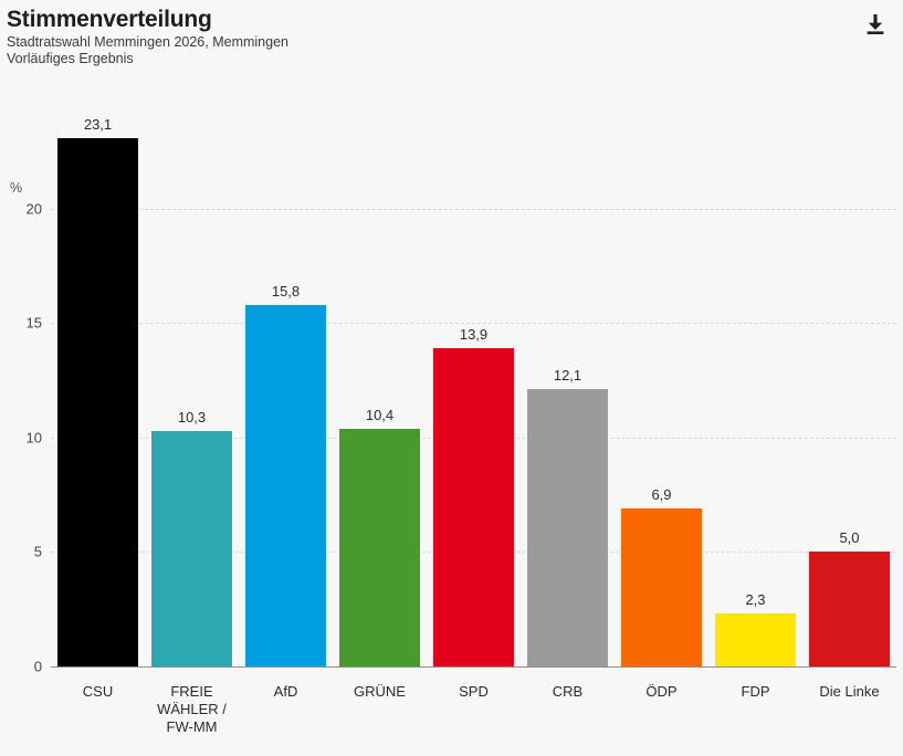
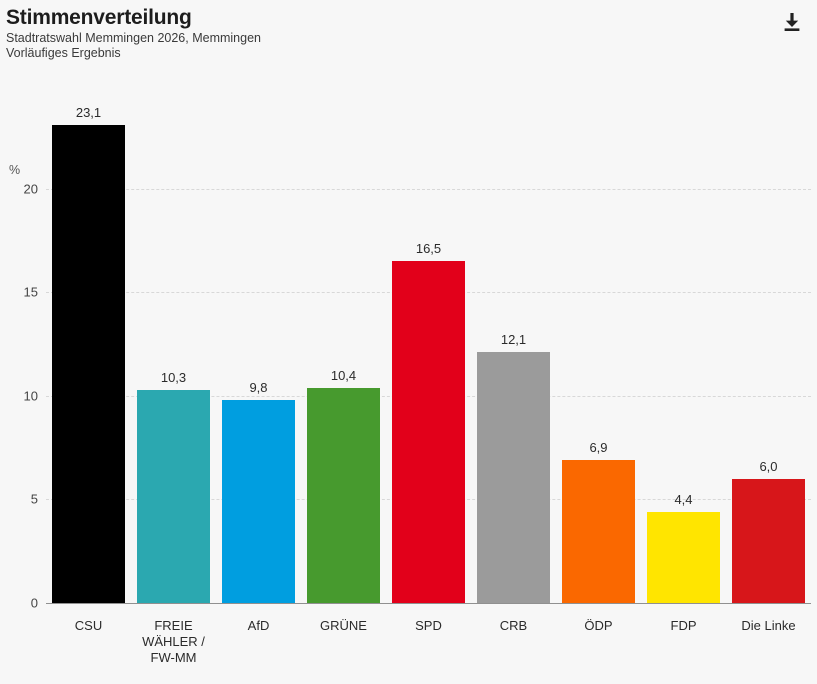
AfD: 15,8 -> 9,8
SPD: 13,9 -> 16,5
FDP: 2,3 -> 4,4
Die Linke: 5,0 -> 6,0
